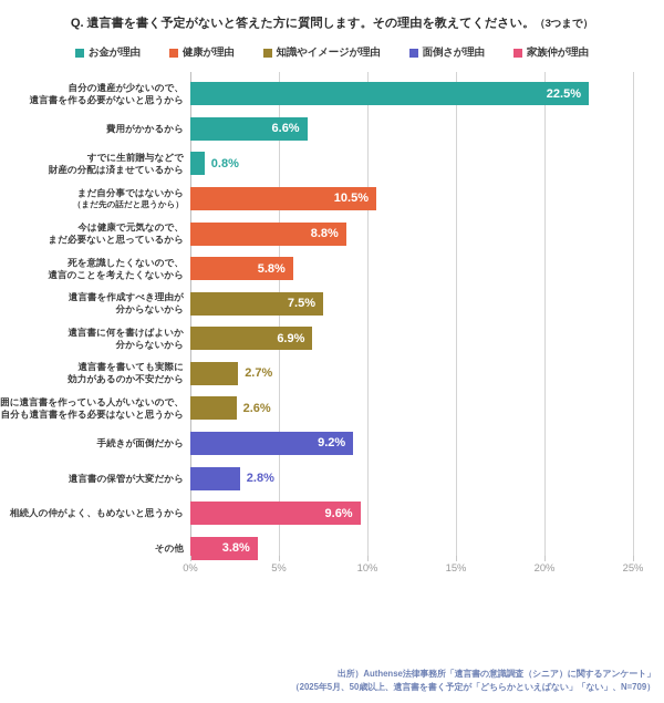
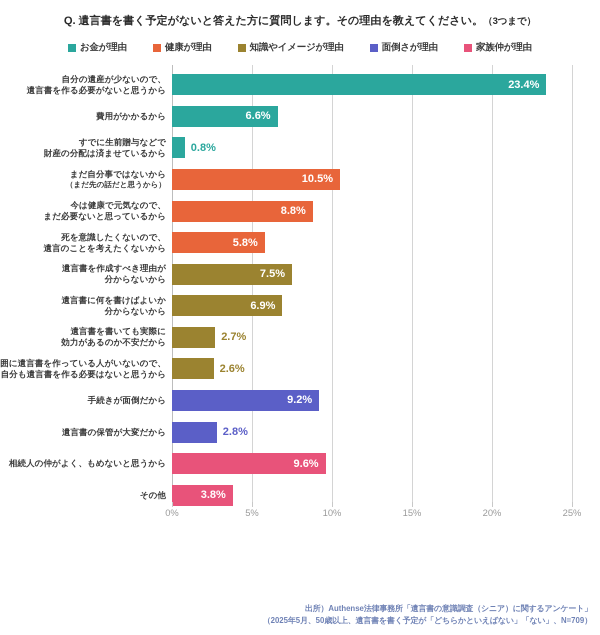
自分の遺産が少ないので、 遺言書を作る必要がないと思うから: 22.5% -> 23.4%
